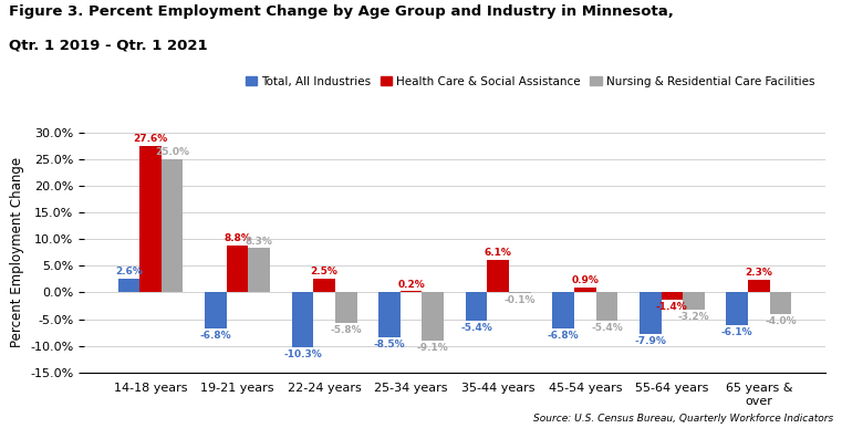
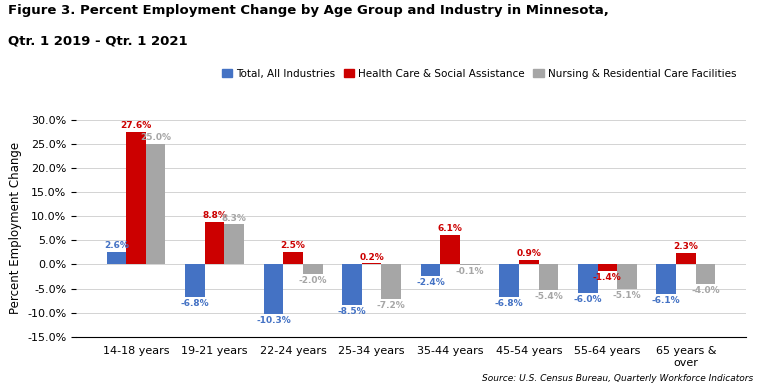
Nursing & Residential Care Facilities/22-24 years: -5.8% -> -2.0%
Nursing & Residential Care Facilities/25-34 years: -9.1% -> -7.2%
Total, All Industries/35-44 years: -5.4% -> -2.4%
Total, All Industries/55-64 years: -7.9% -> -6.0%
Nursing & Residential Care Facilities/55-64 years: -3.2% -> -5.1%
